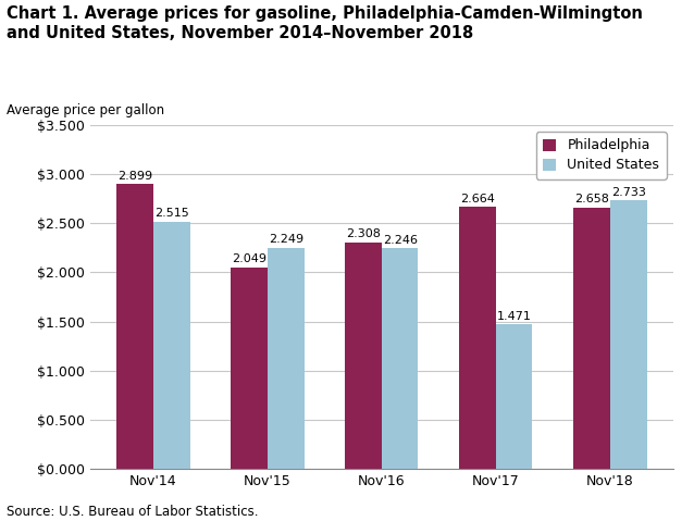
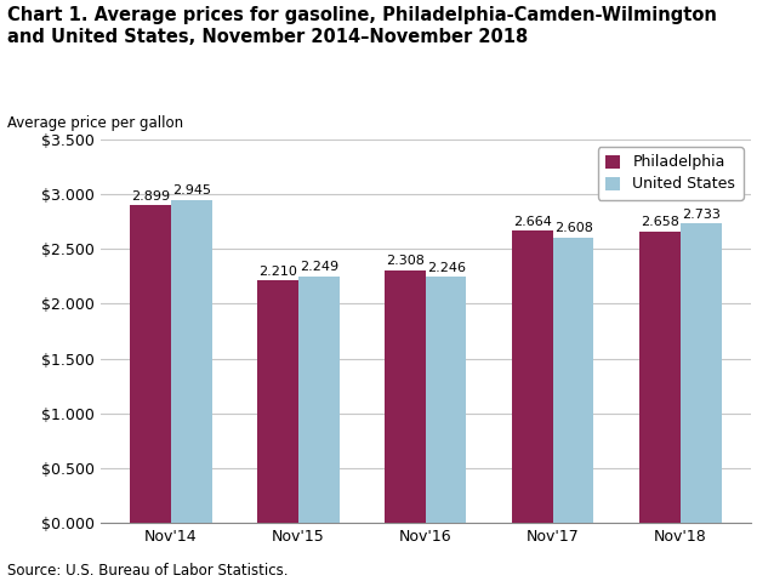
United States/Nov'14: 2.515 -> 2.945
Philadelphia/Nov'15: 2.049 -> 2.210
United States/Nov'17: 1.471 -> 2.608
